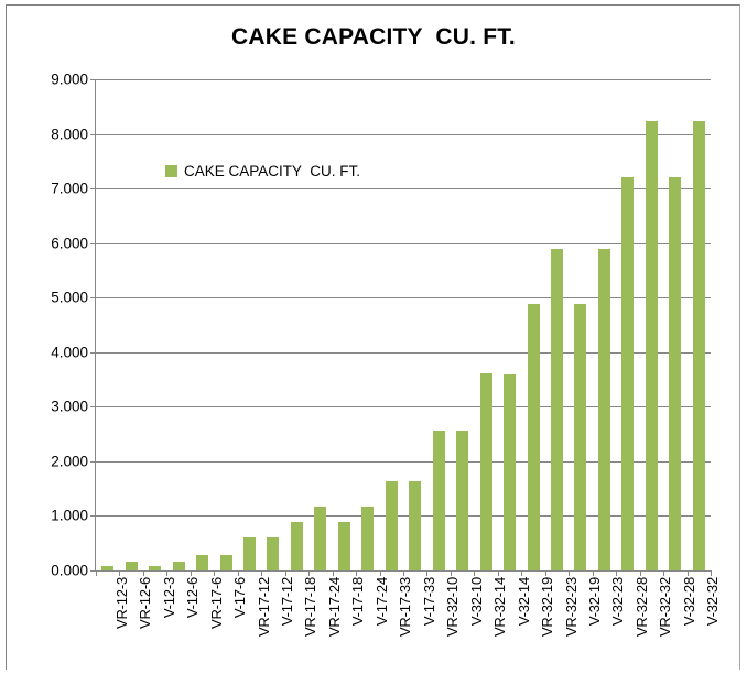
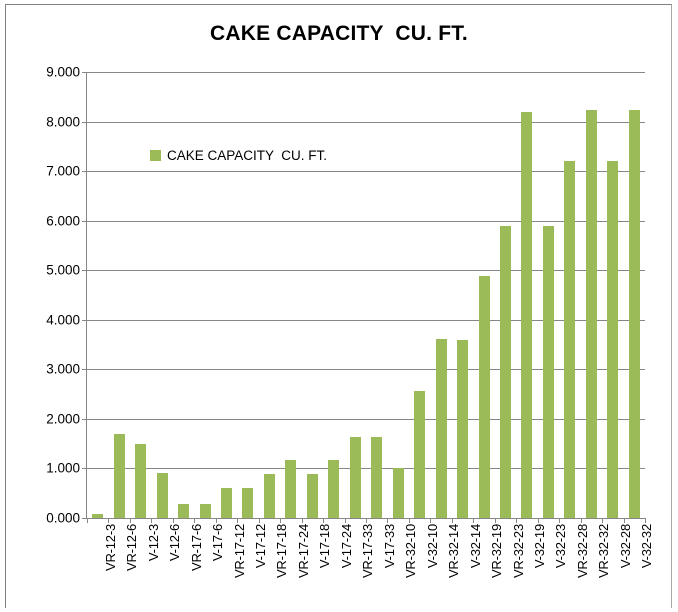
VR-12-6: 0.2 -> 1.7
V-12-3: 0.1 -> 1.5
V-12-6: 0.2 -> 0.9
VR-32-10: 2.6 -> 1.0
V-32-19: 4.9 -> 8.2
